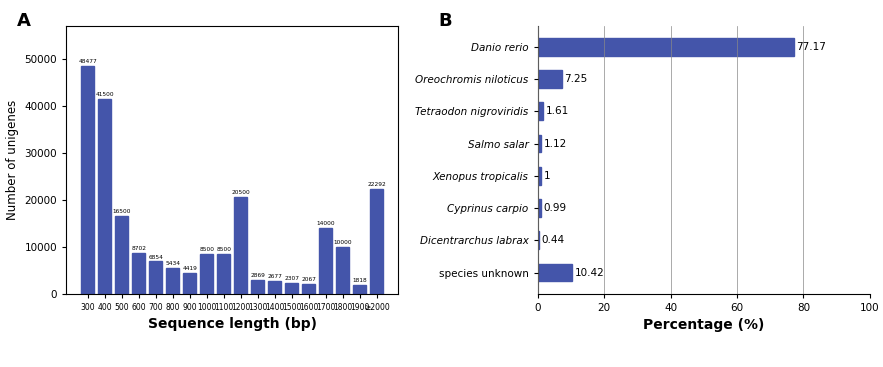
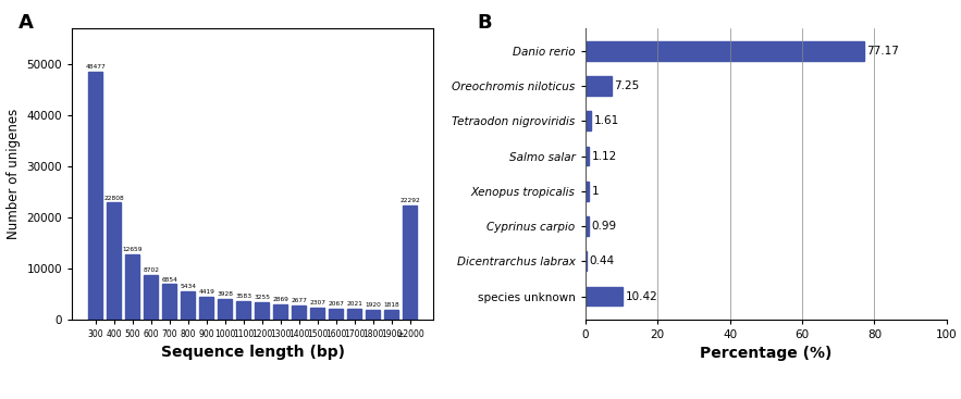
400: 41500 -> 22800
500: 16500 -> 12700
1000: 8500 -> 3900
1100: 8500 -> 3600
1200: 20500 -> 3300
1700: 14000 -> 2000
1800: 10000 -> 1900
